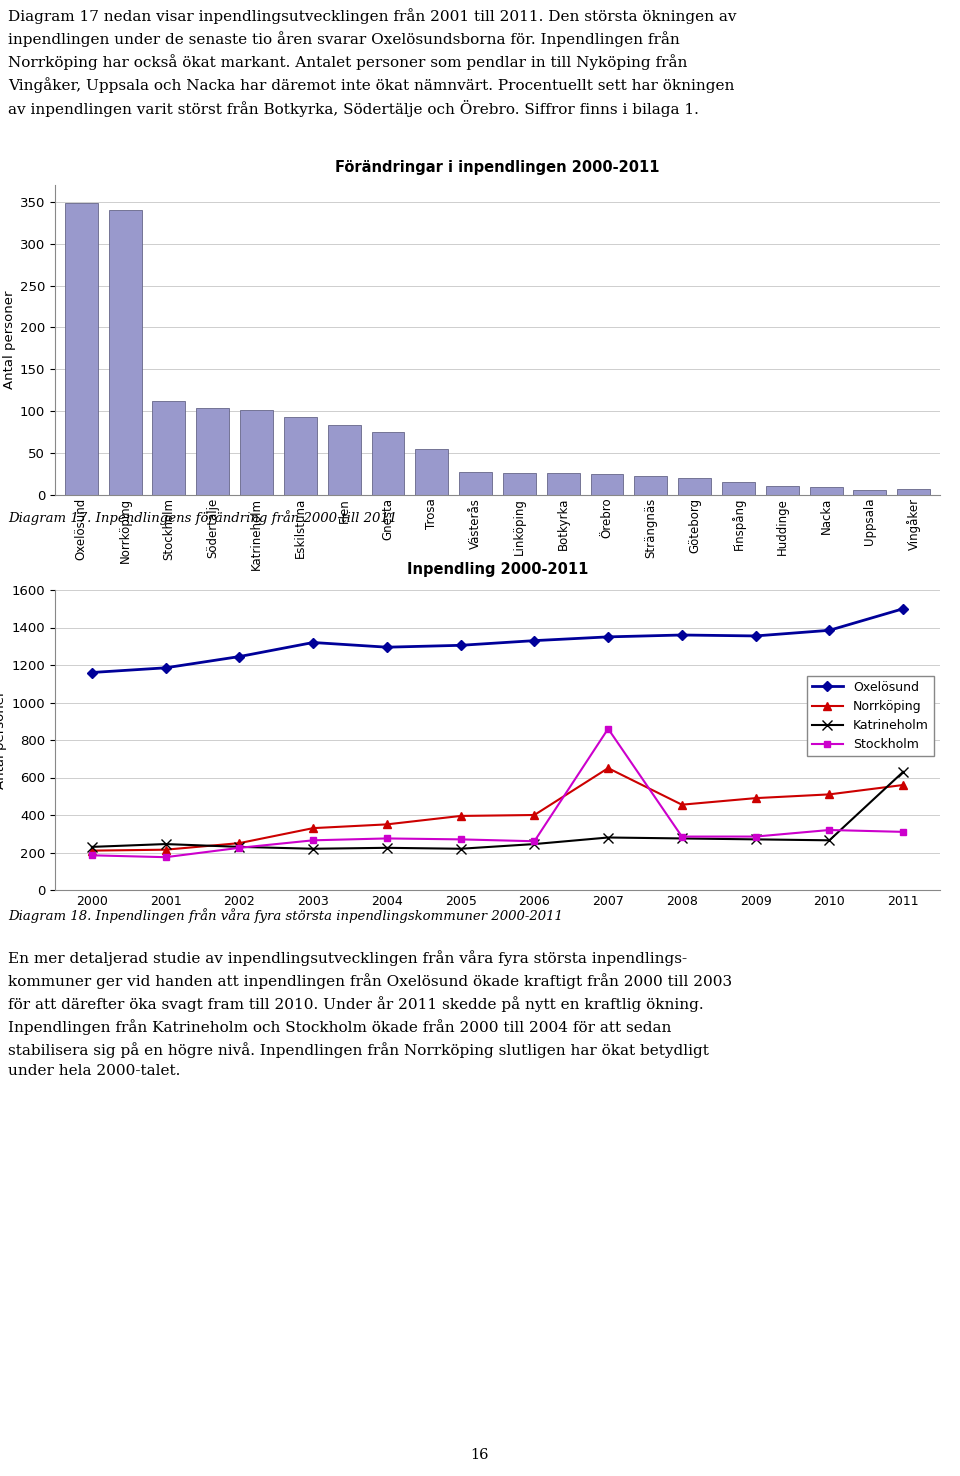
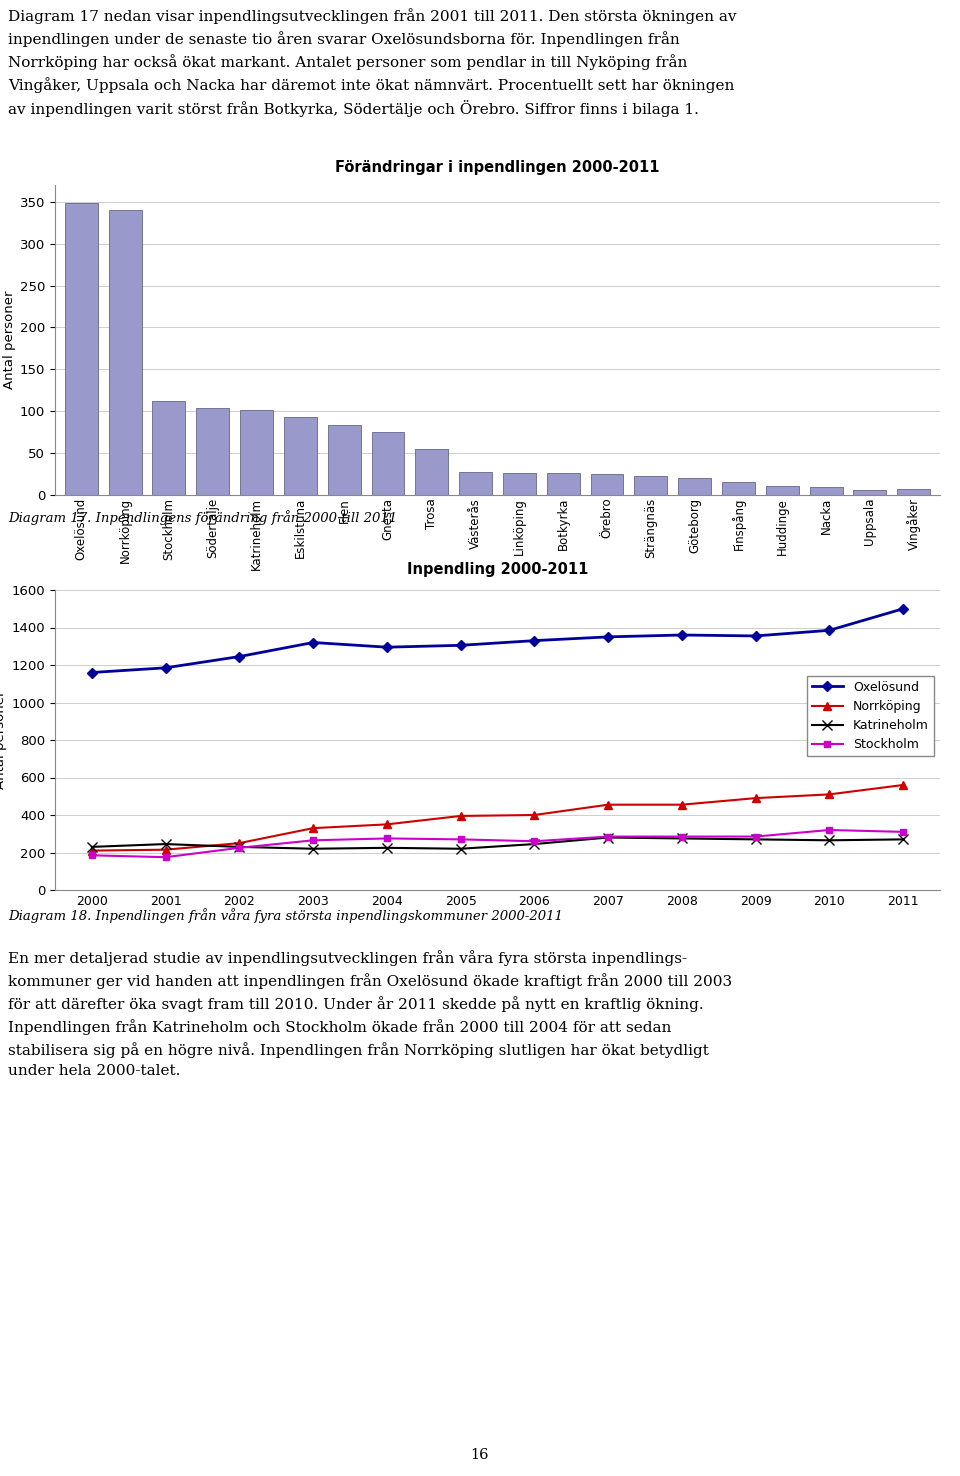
Norrköping/2007: 650 -> 460
Stockholm/2007: 860 -> 280
Katrineholm/2011: 630 -> 270
